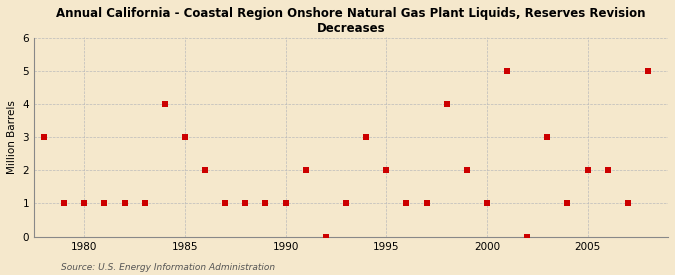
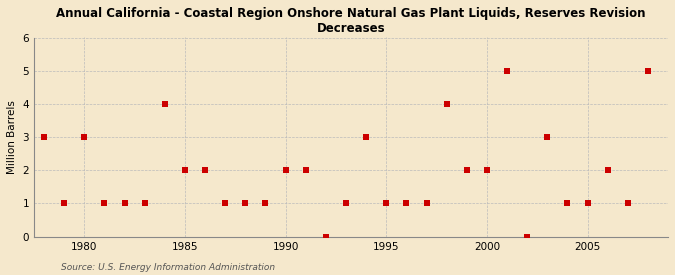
1980: 1 -> 3
1985: 3 -> 2
1990: 1 -> 2
1995: 2 -> 1
2000: 1 -> 2
2005: 2 -> 1
